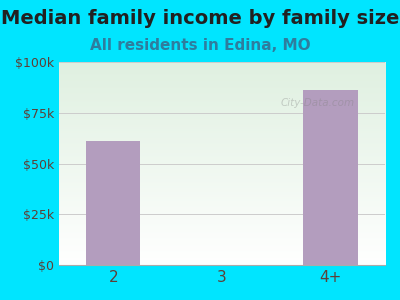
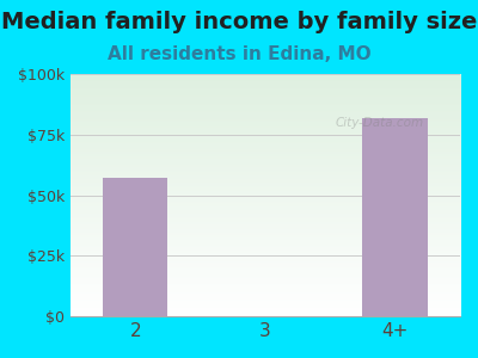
2: $61k -> $57k
4+: $86k -> $82k
